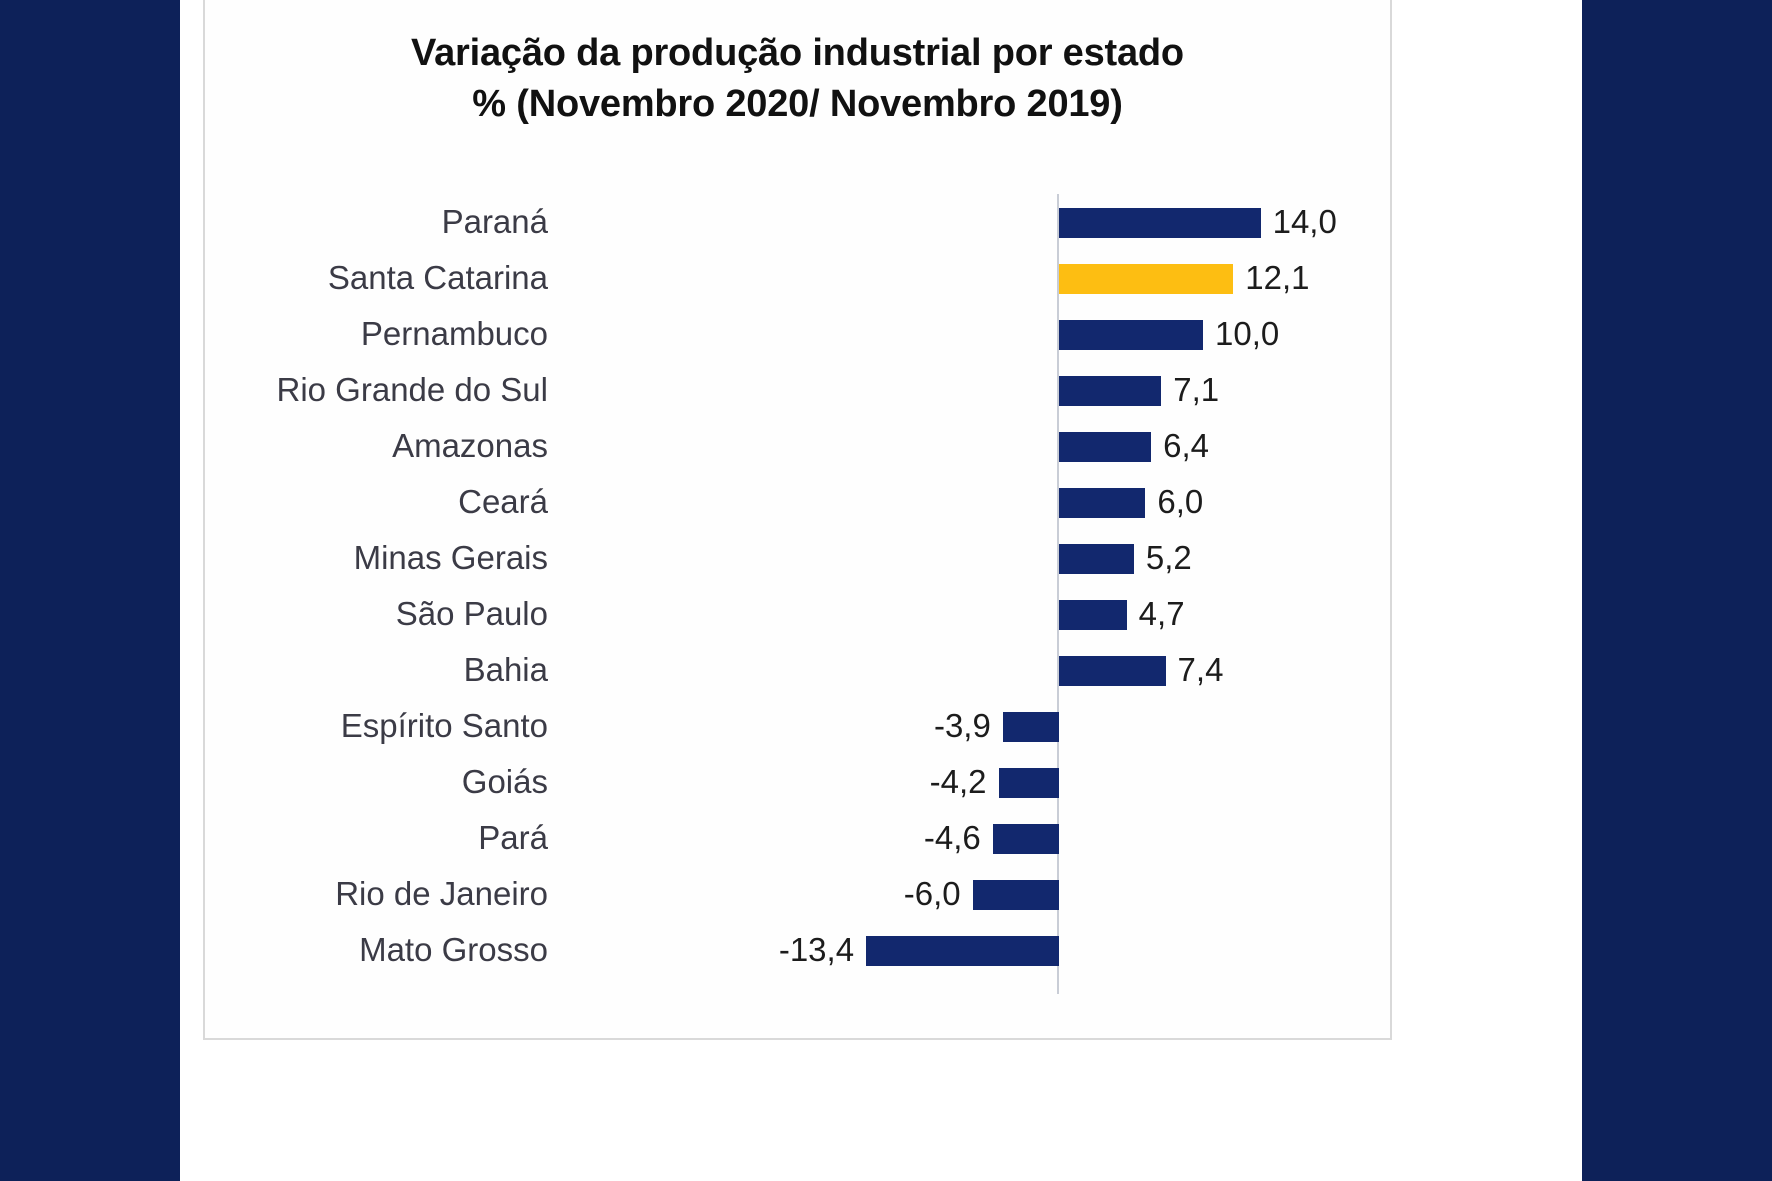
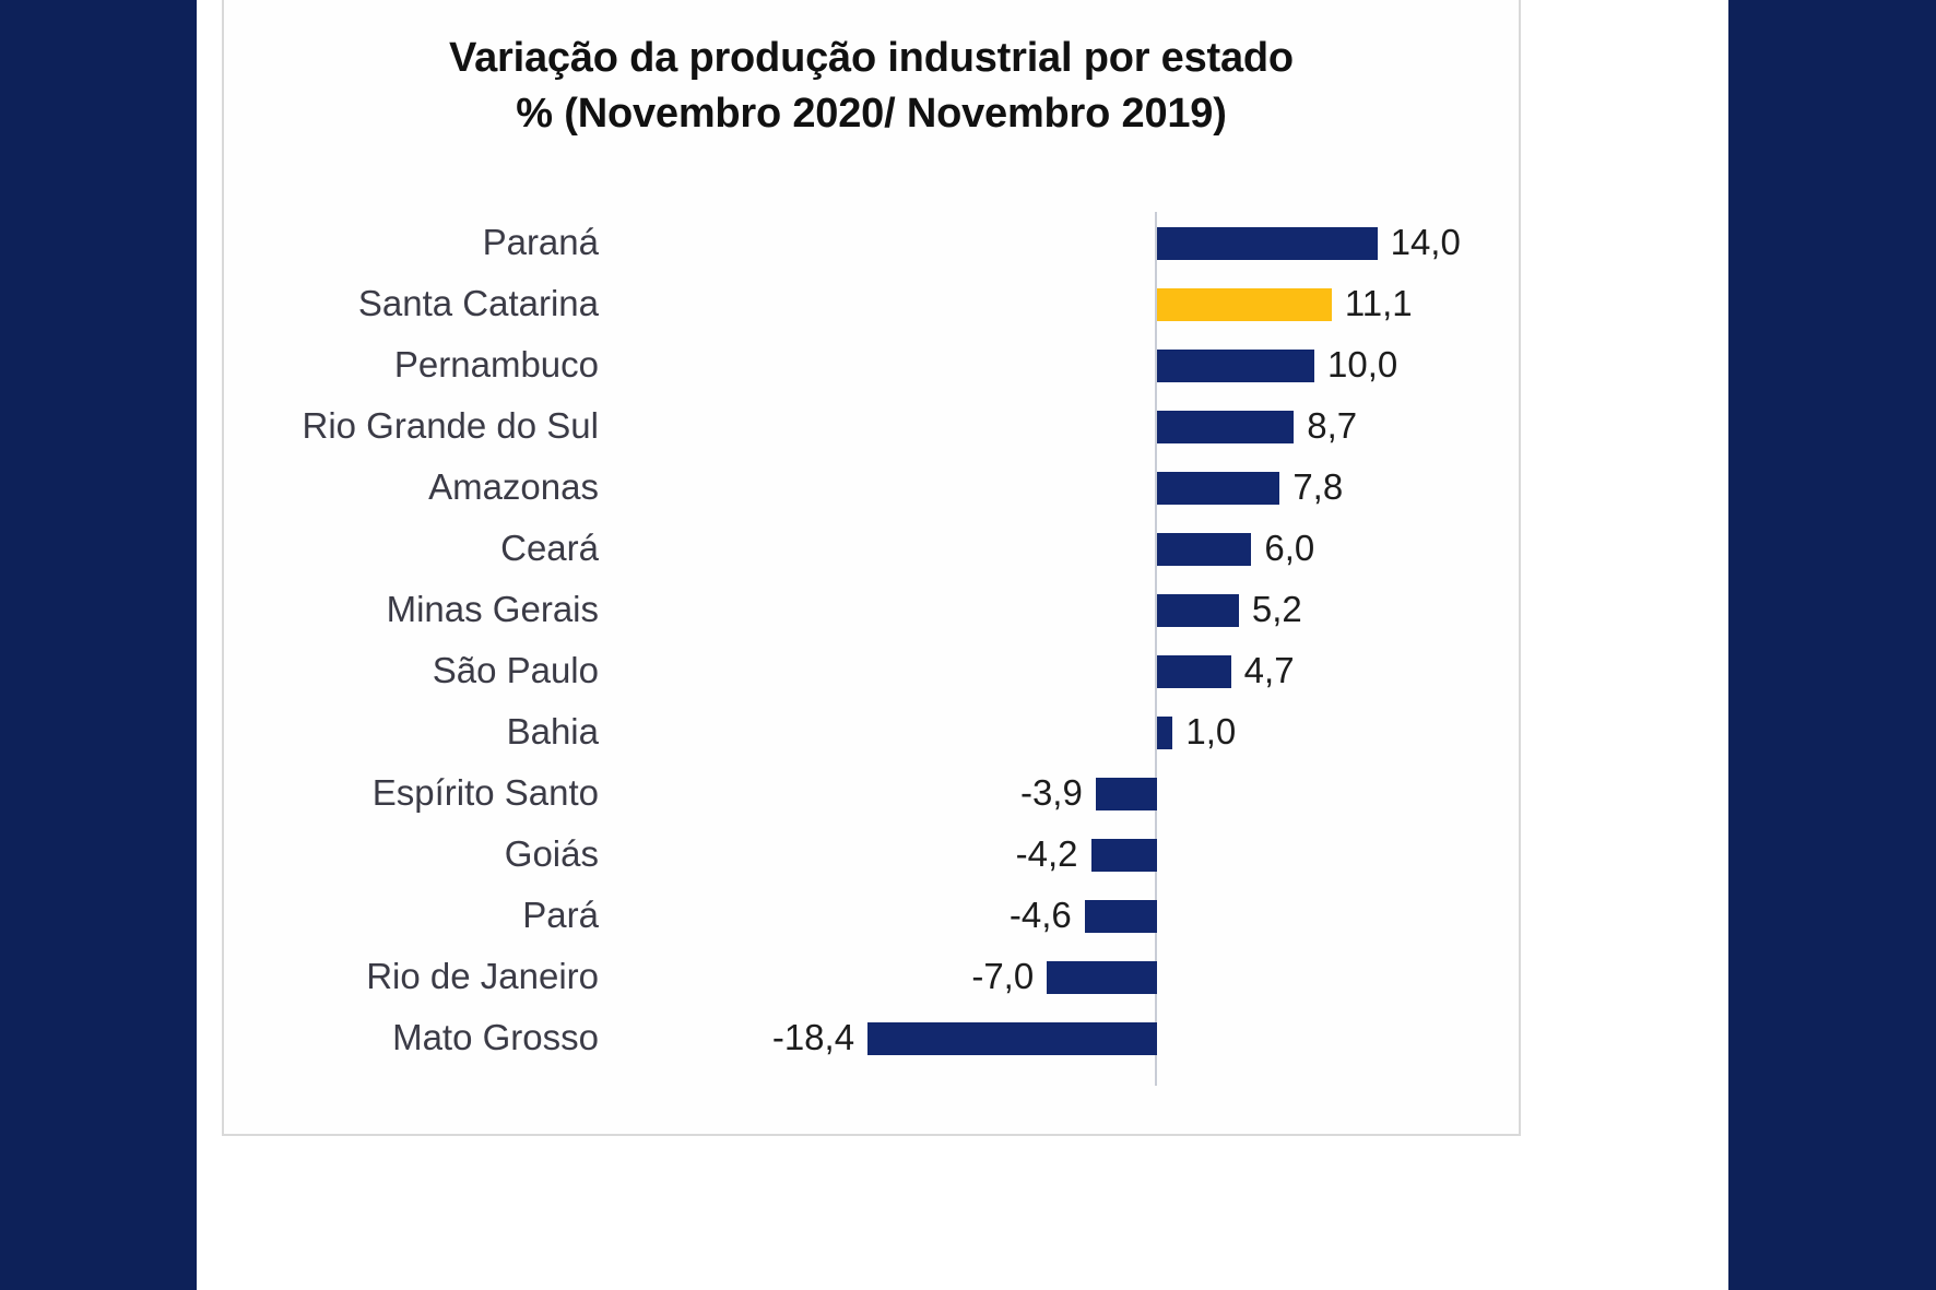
Santa Catarina: 12,1 -> 11,1
Rio Grande do Sul: 7,1 -> 8,7
Amazonas: 6,4 -> 7,8
Bahia: 7,4 -> 1,0
Rio de Janeiro: -6,0 -> -7,0
Mato Grosso: -13,4 -> -18,4
